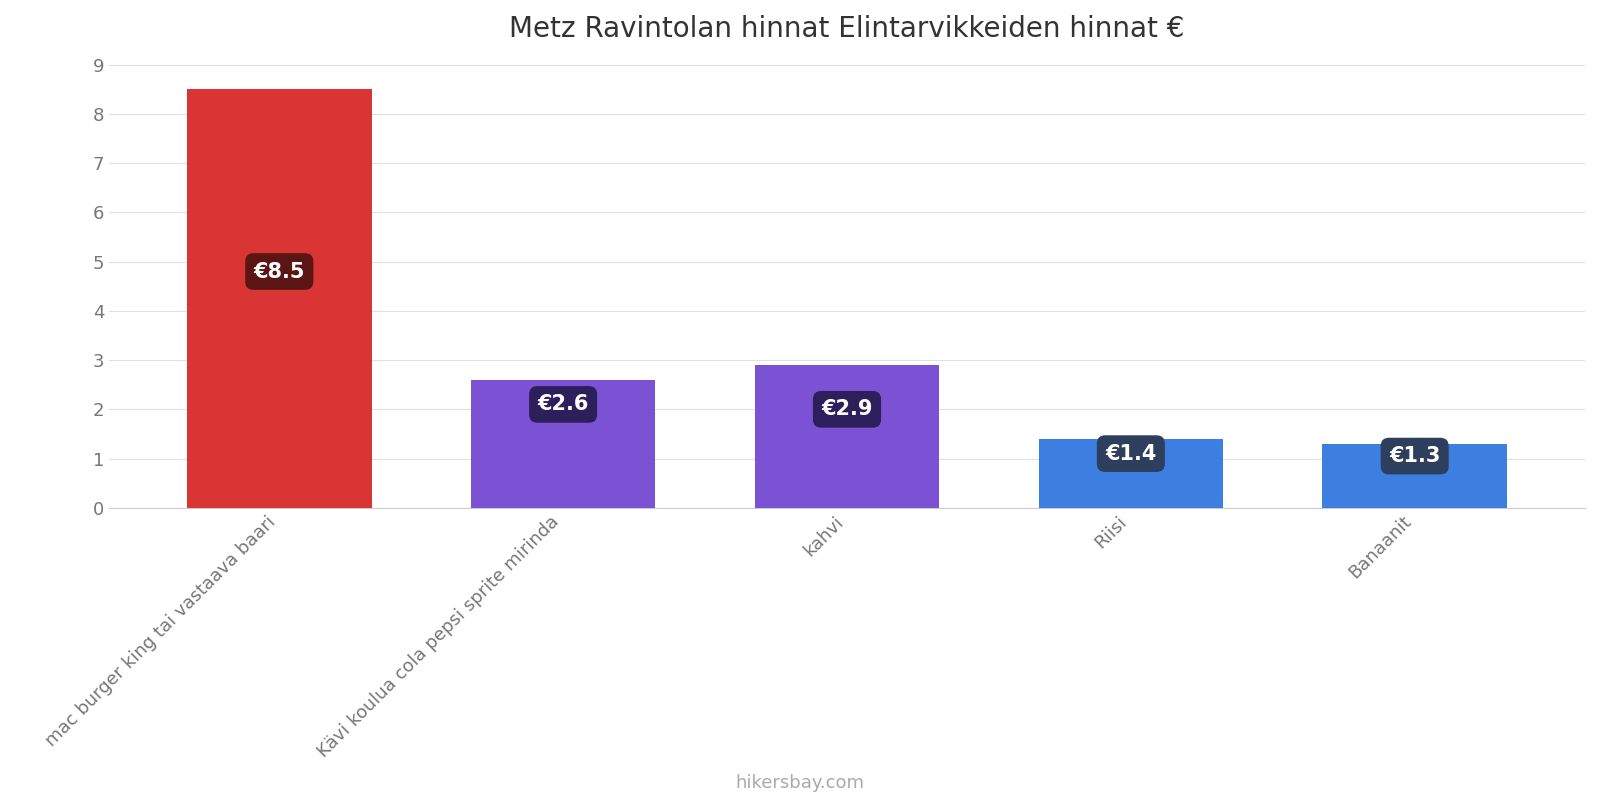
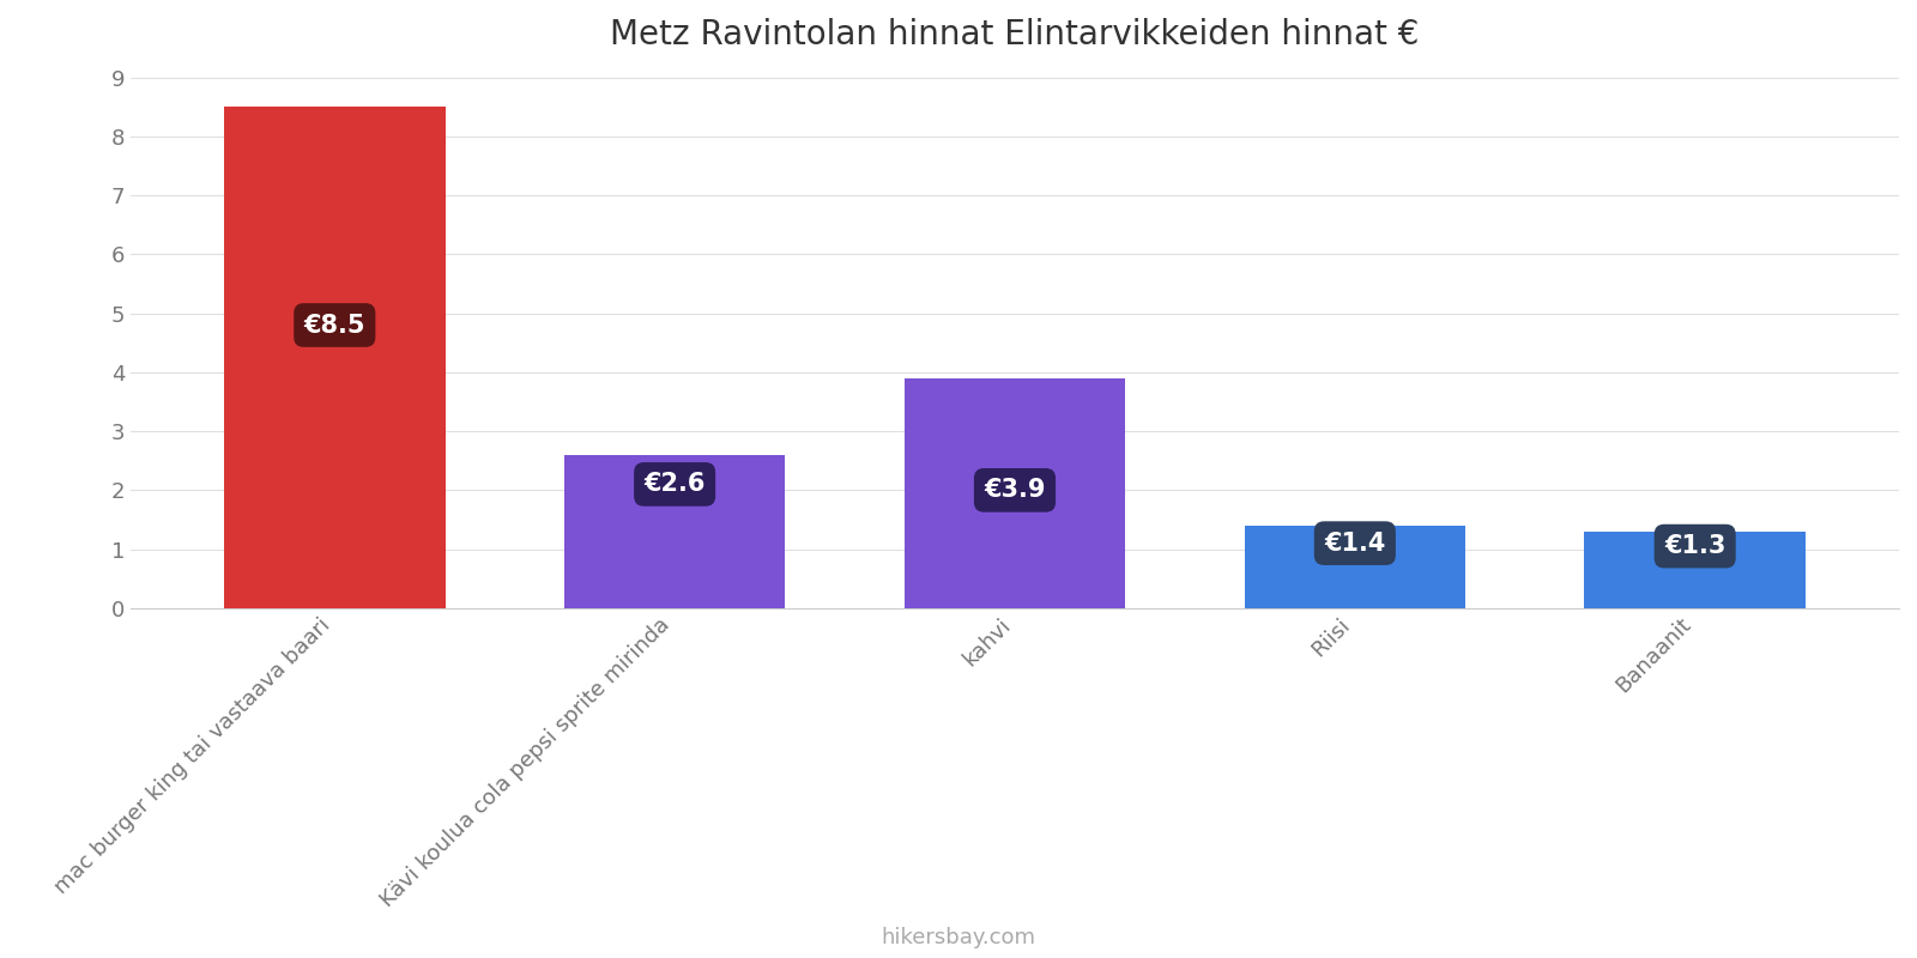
kahvi: €2.9 -> €3.9
